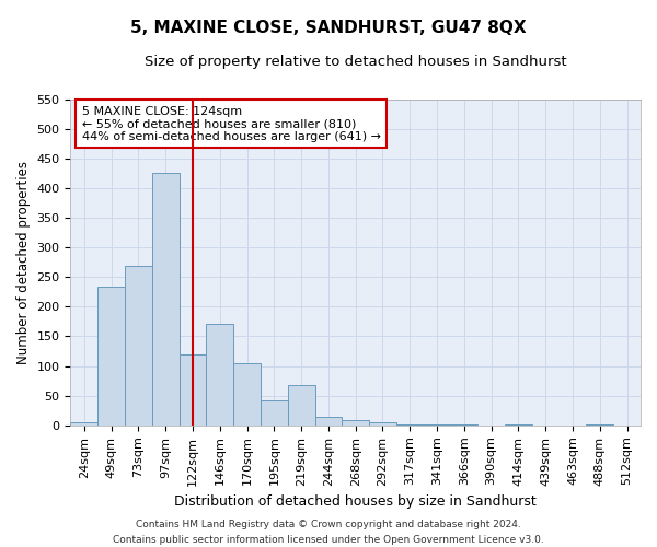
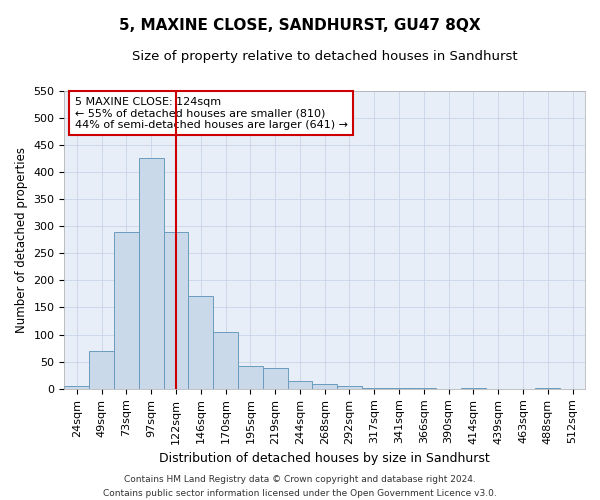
49sqm: 234 -> 70
73sqm: 268 -> 290
122sqm: 120 -> 290
219sqm: 68 -> 38
